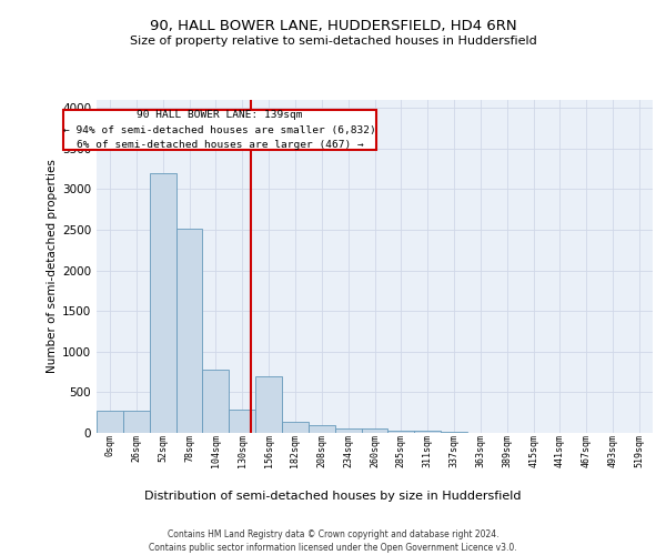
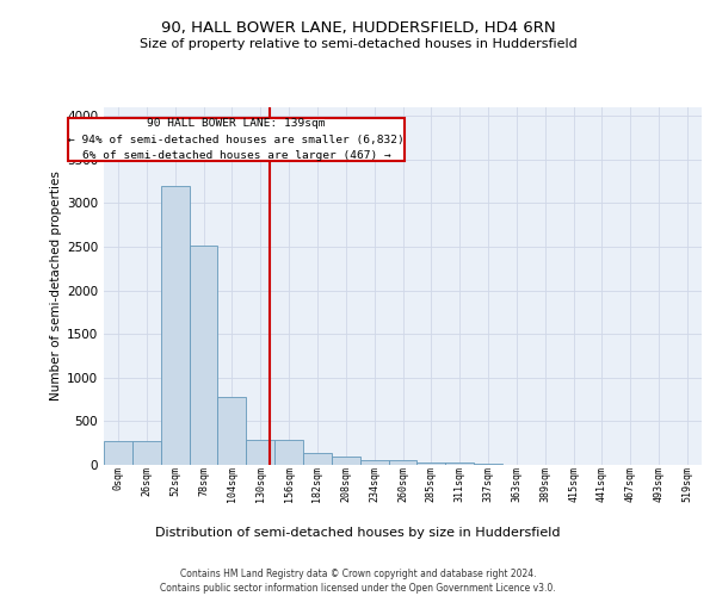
156sqm: 700 -> 290
